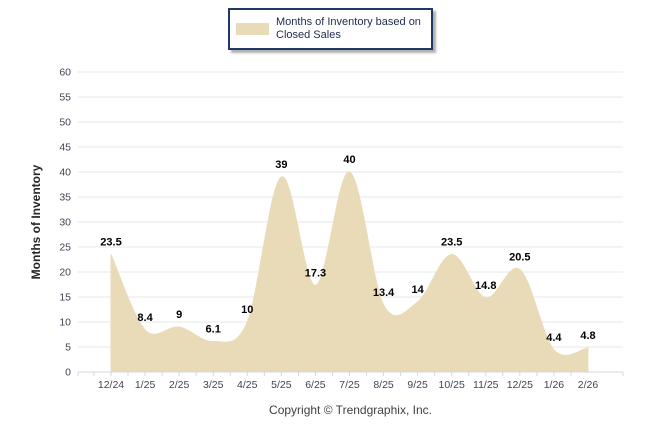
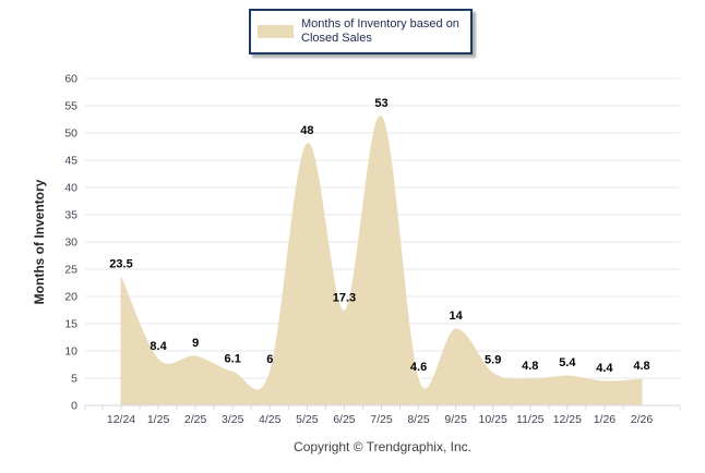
4/25: 10 -> 6
5/25: 39 -> 48
7/25: 40 -> 53
8/25: 13.4 -> 4.6
10/25: 23.5 -> 5.9
11/25: 14.8 -> 4.8
12/25: 20.5 -> 5.4
